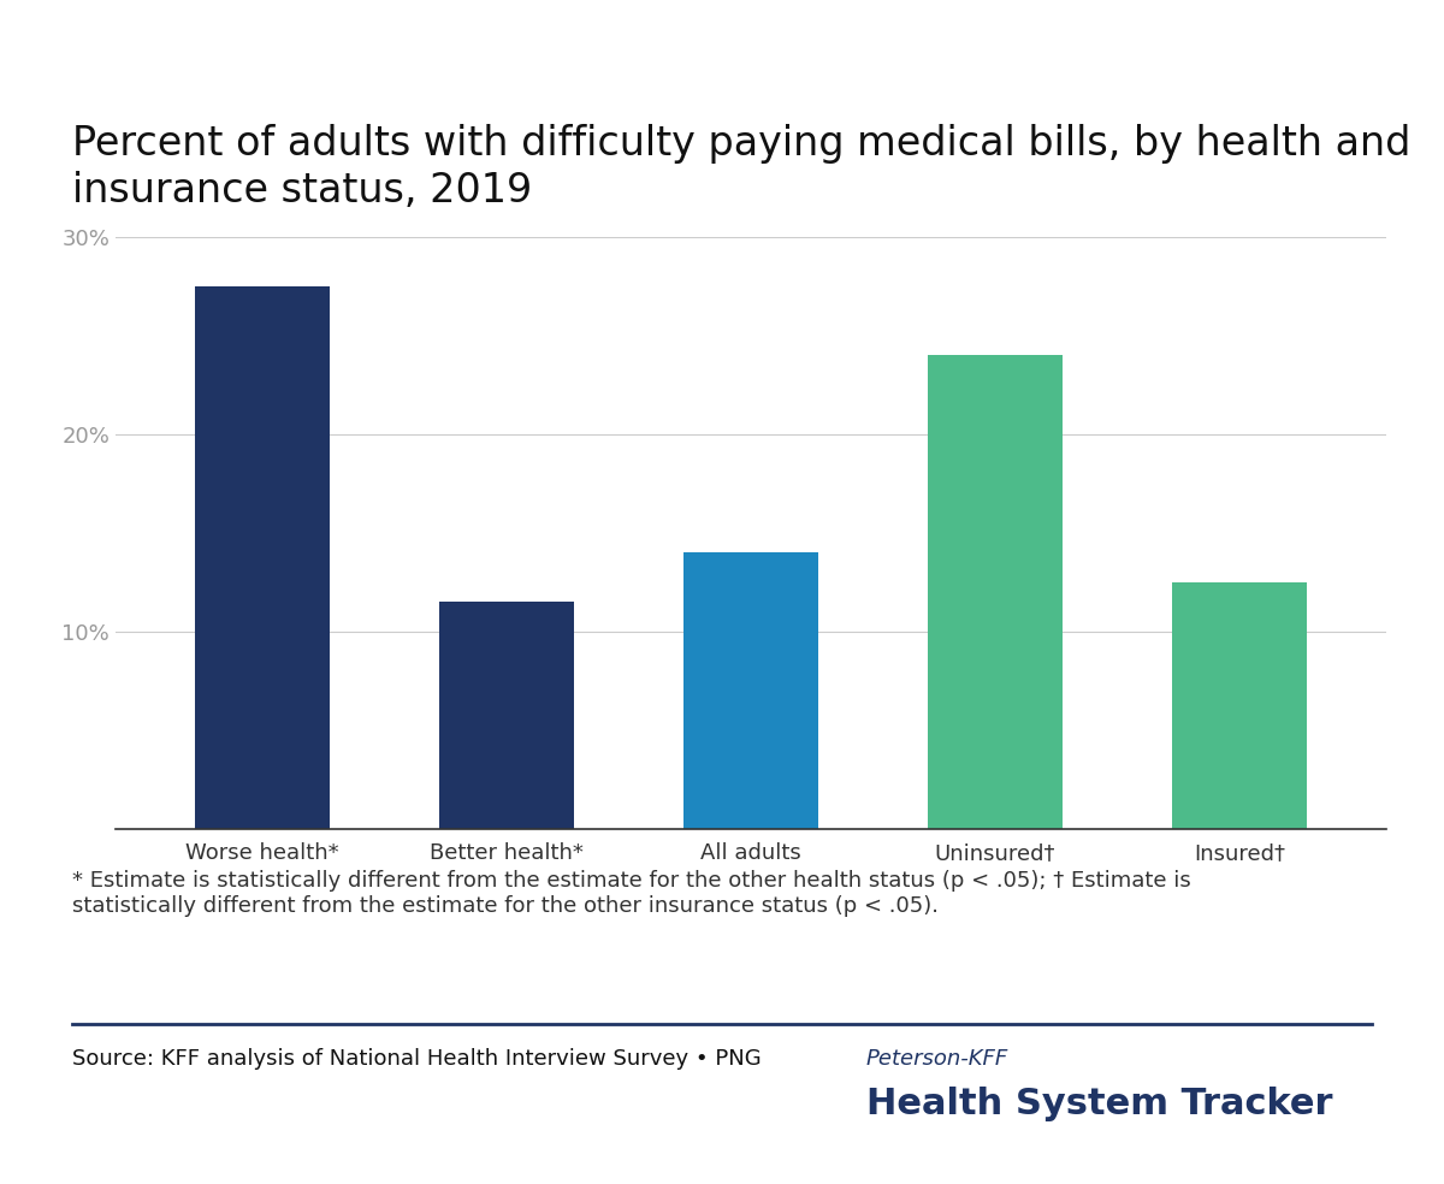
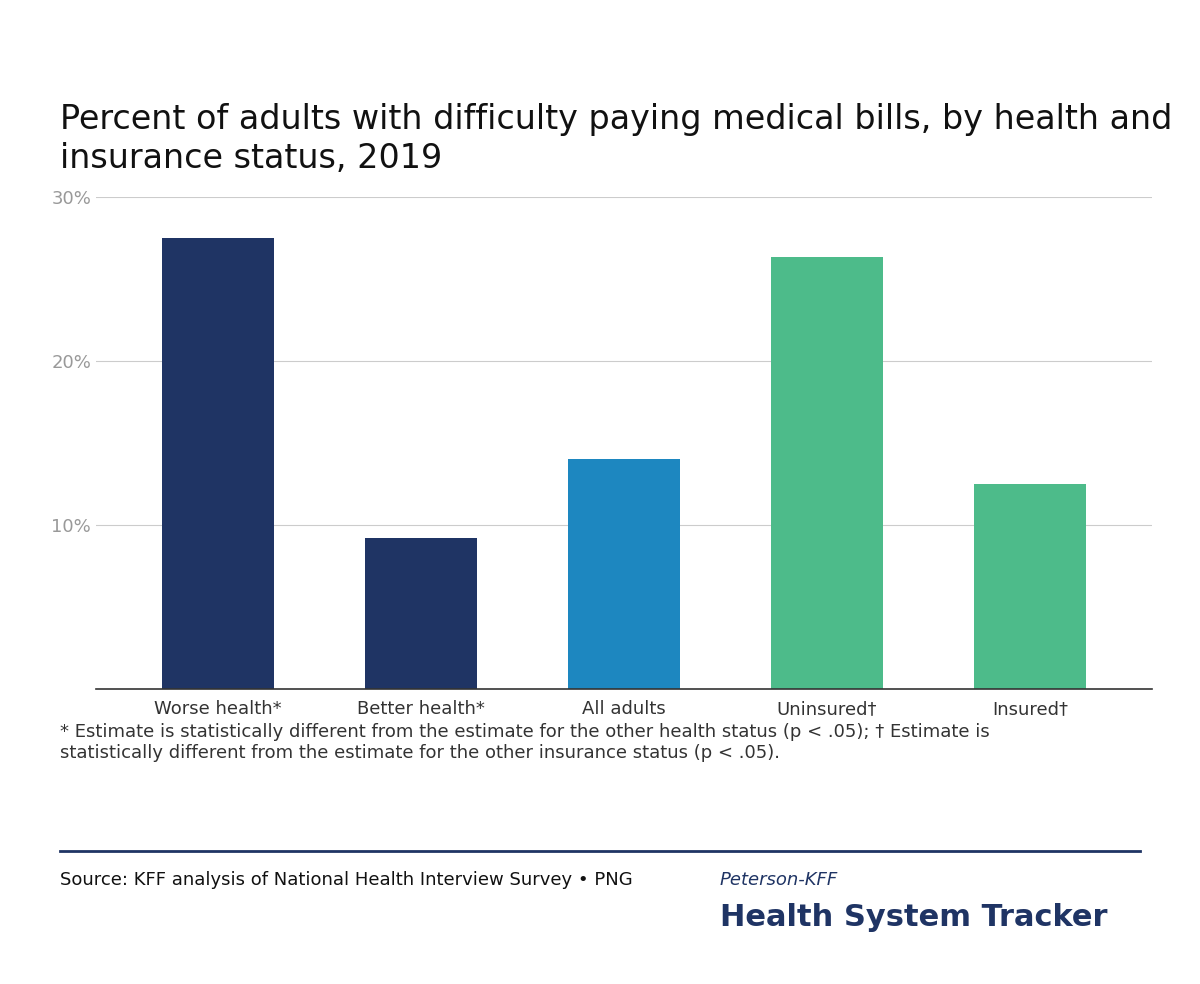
Better health*: 11.5% -> 9.2%
Uninsured†: 24.0% -> 26.3%
